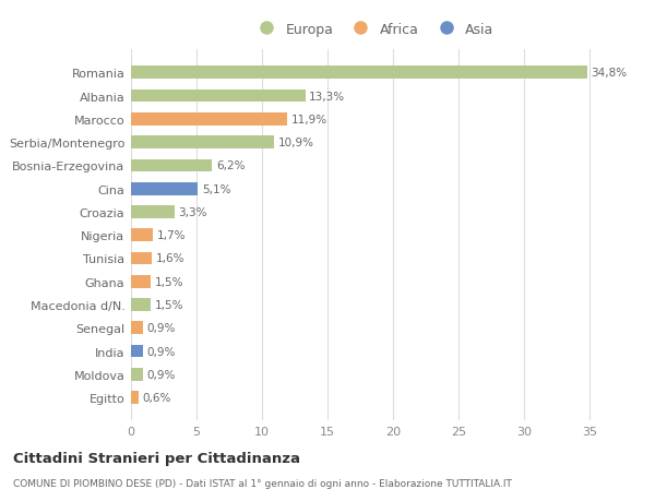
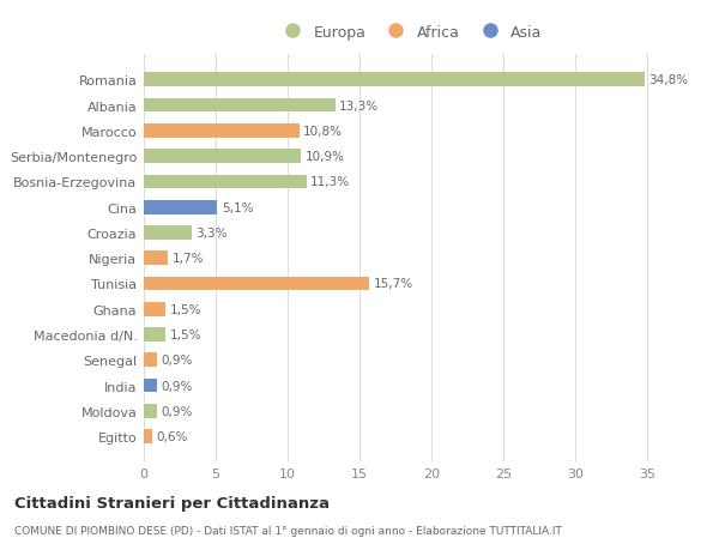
Marocco: 11,9% -> 10,8%
Bosnia-Erzegovina: 6,2% -> 11,3%
Tunisia: 1,6% -> 15,7%
